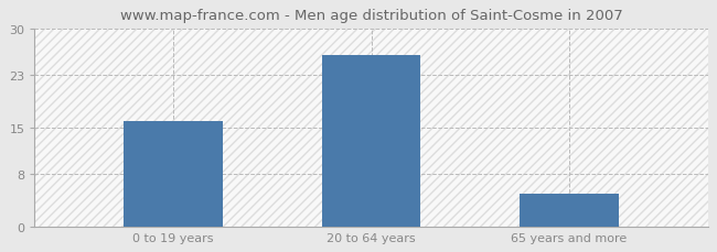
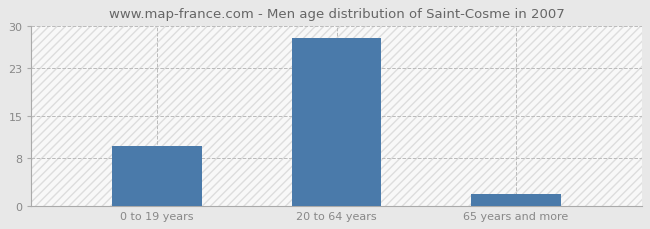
0 to 19 years: 16 -> 10
20 to 64 years: 26 -> 28
65 years and more: 5 -> 2
